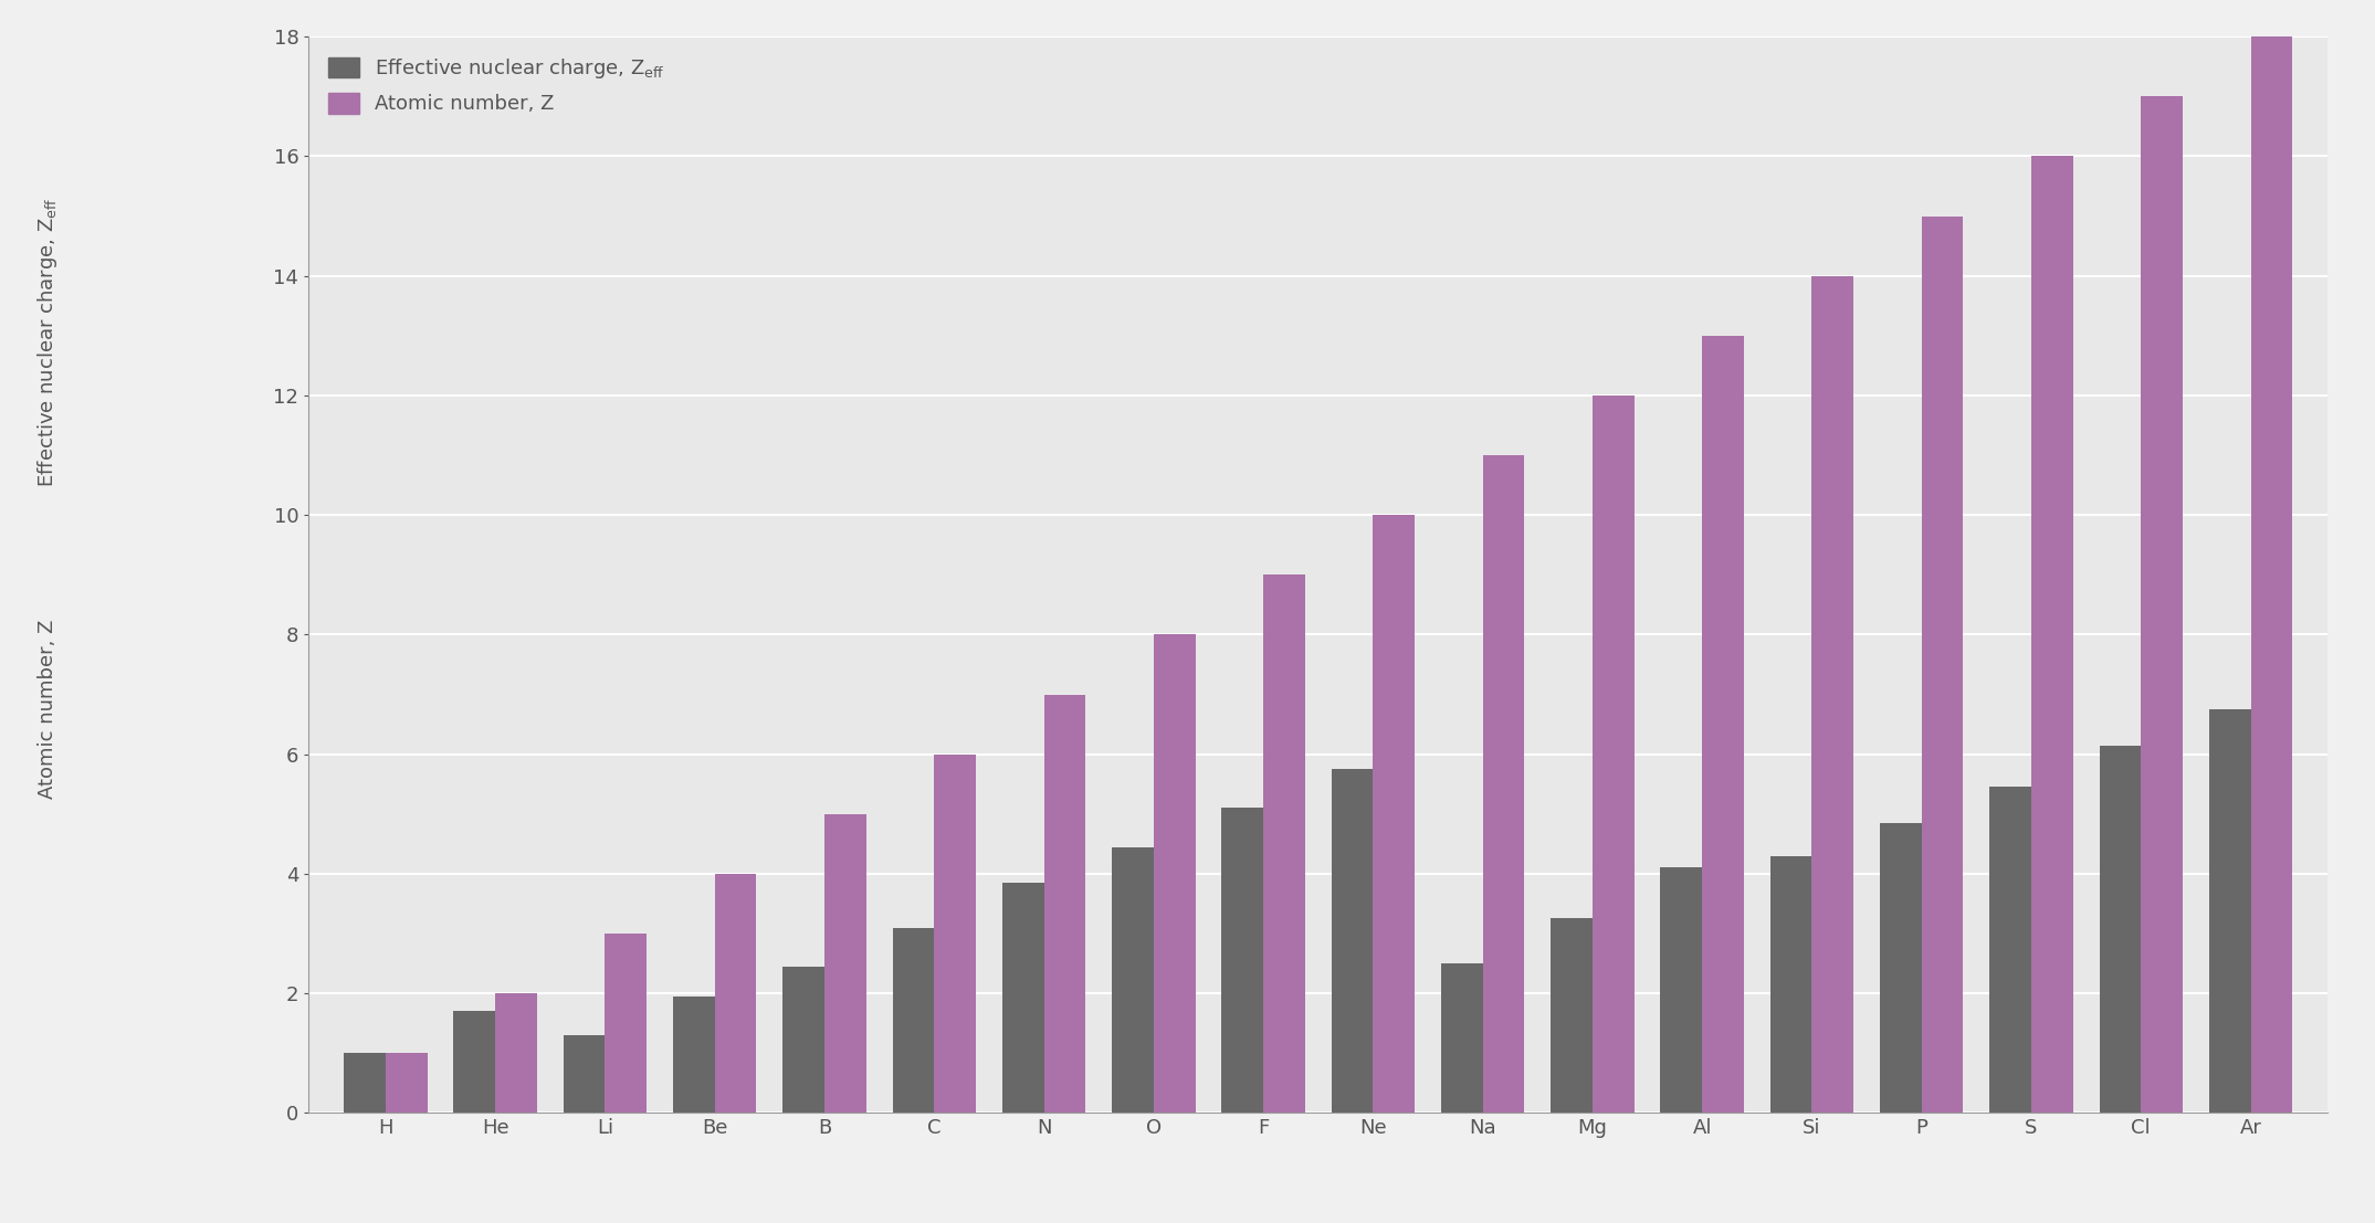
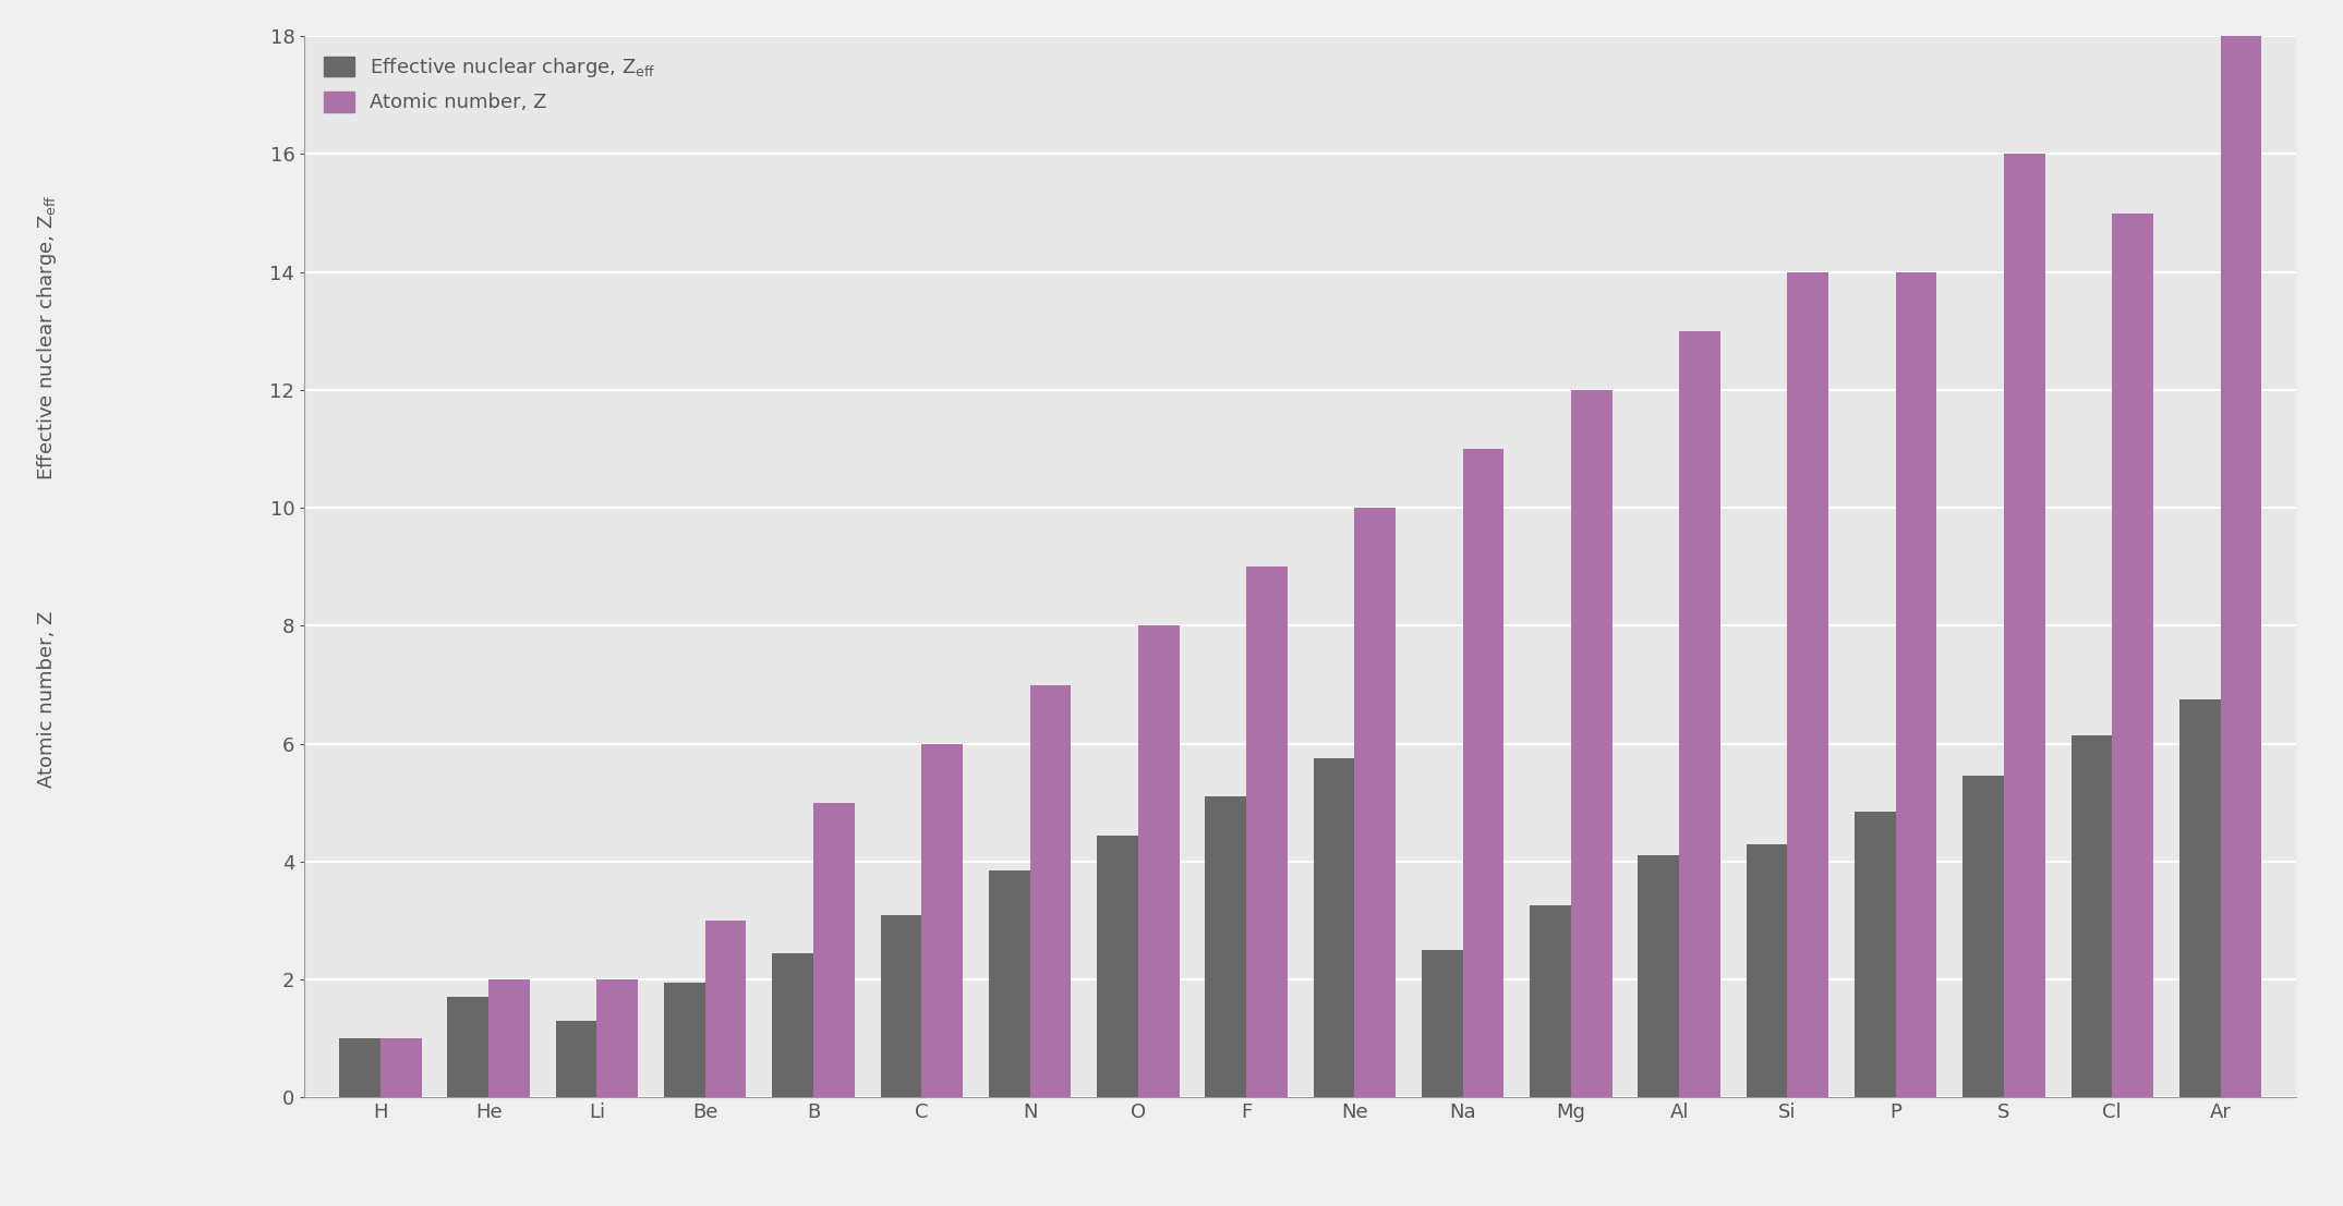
Atomic number, Z/Li: 3 -> 2
Atomic number, Z/Be: 4 -> 3
Atomic number, Z/P: 15 -> 14
Atomic number, Z/Cl: 17 -> 15
